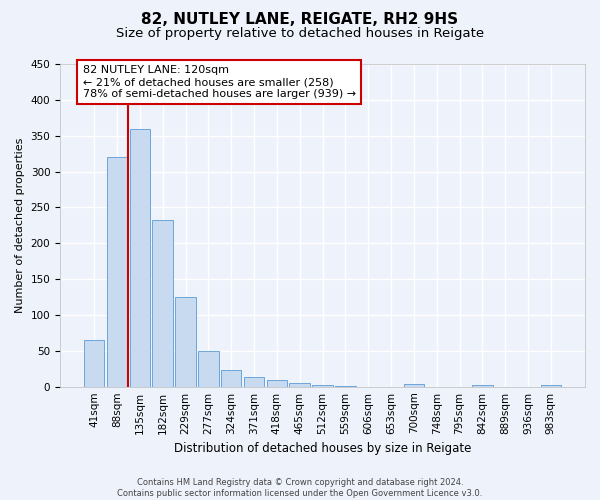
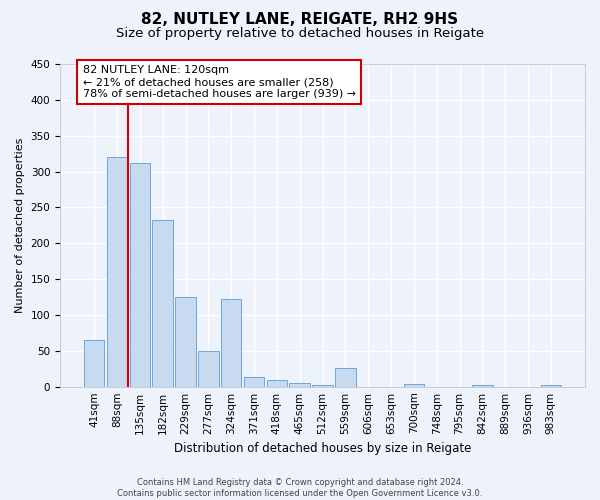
135sqm: 360 -> 312
324sqm: 23 -> 122
559sqm: 1 -> 26
